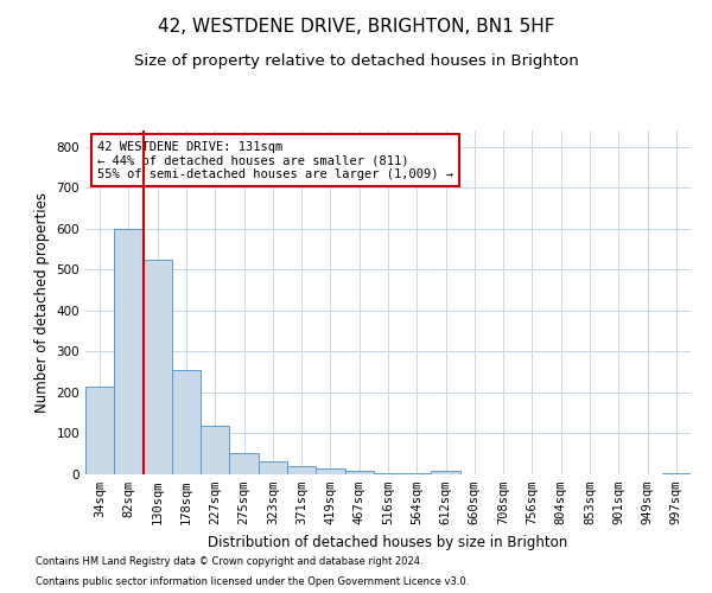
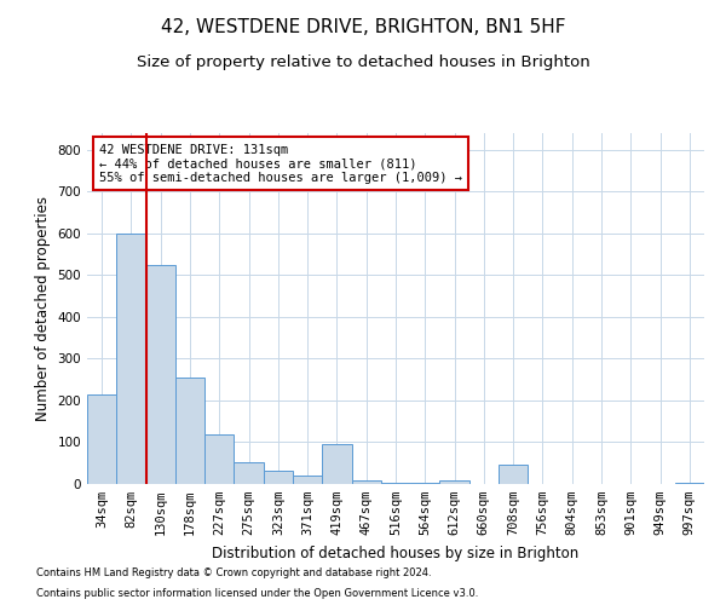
419sqm: 15 -> 95
708sqm: 1 -> 45
